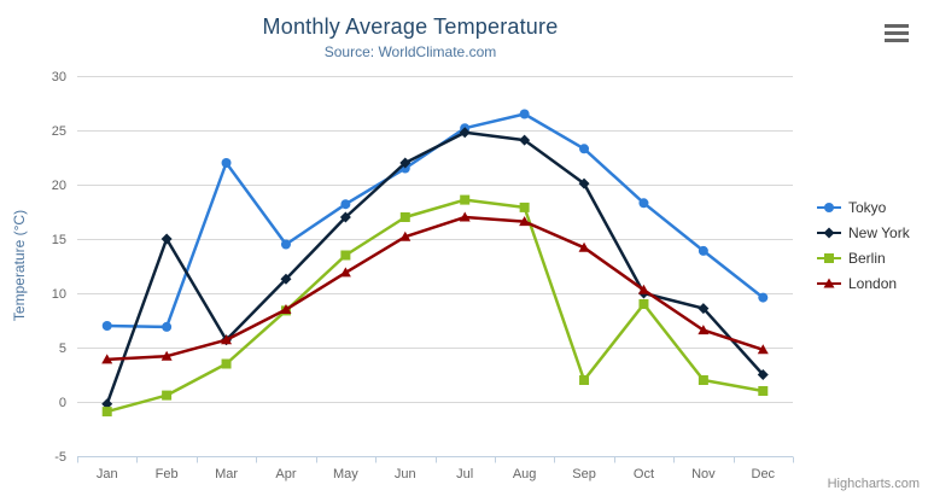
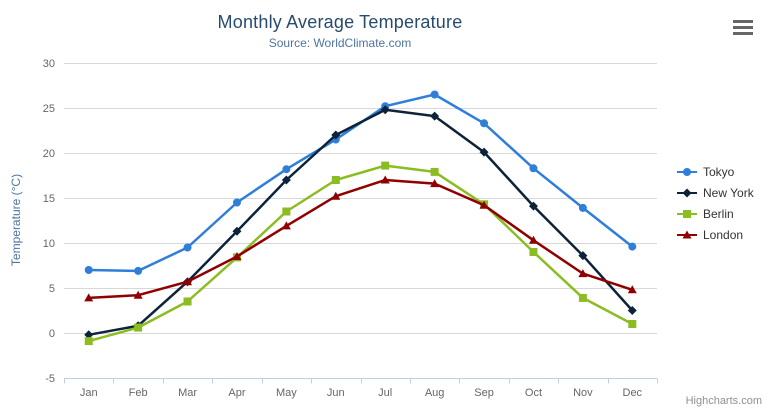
New York/Feb: 15 -> 1
Tokyo/Mar: 22 -> 10
Berlin/Sep: 2 -> 14
New York/Oct: 10 -> 14
Berlin/Nov: 2 -> 4
